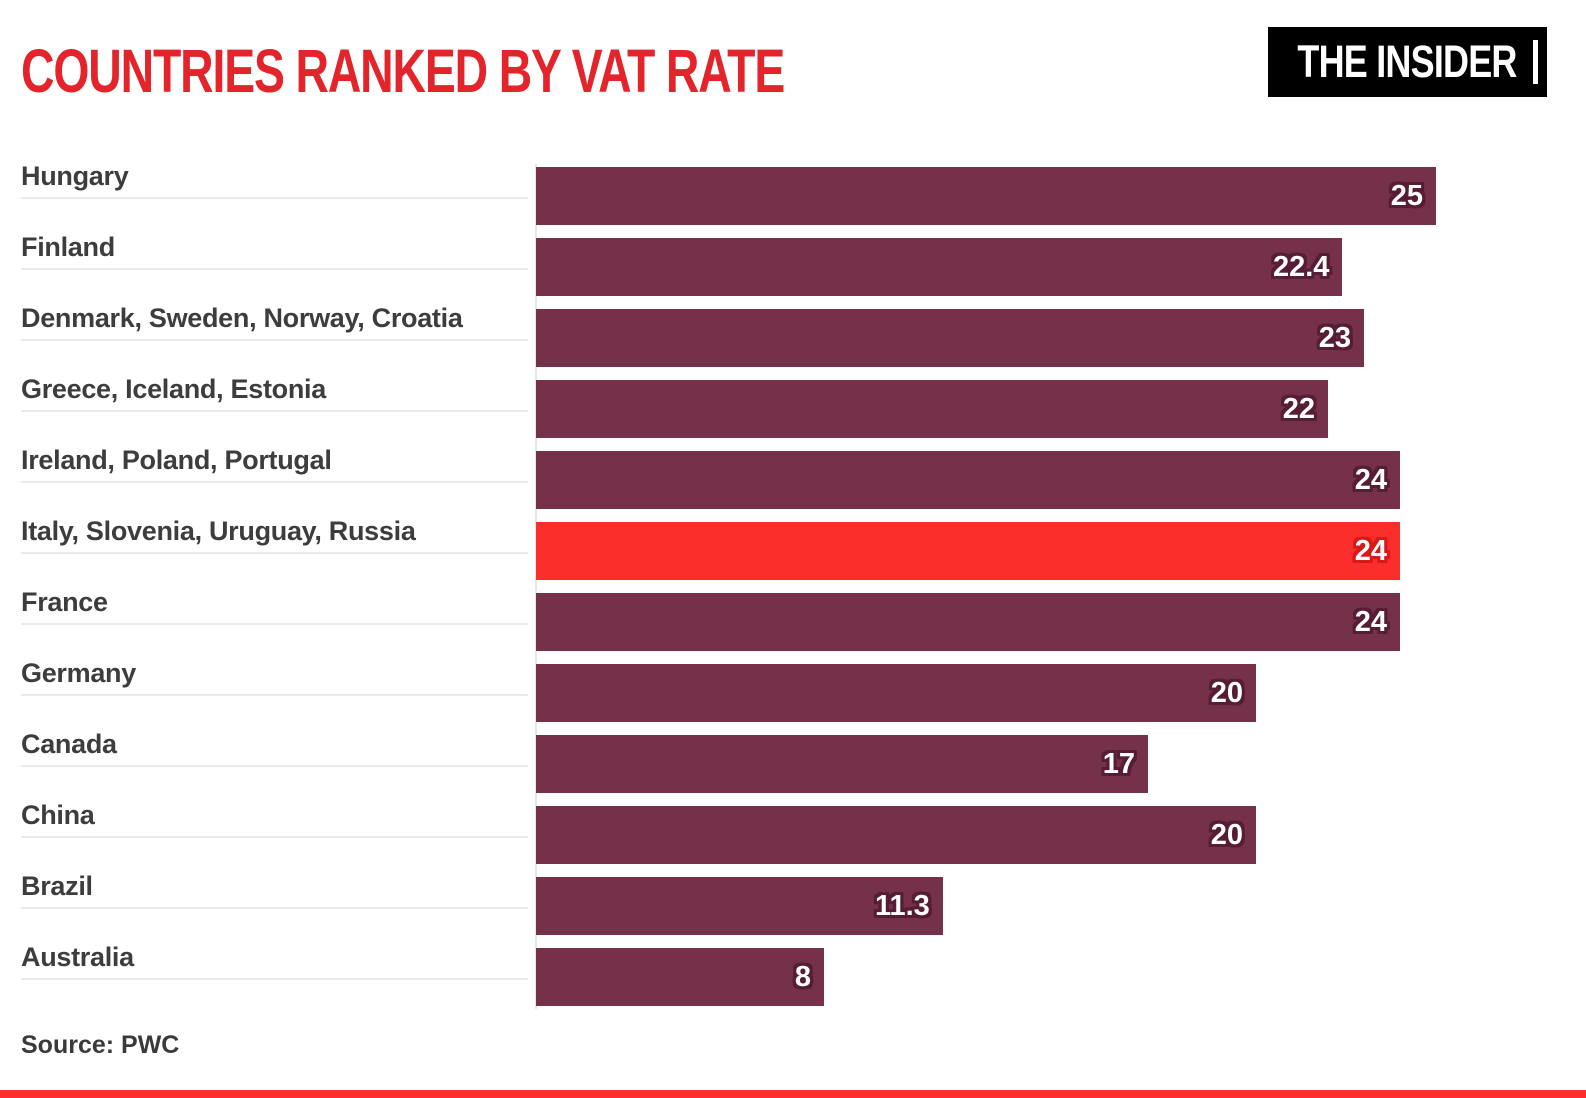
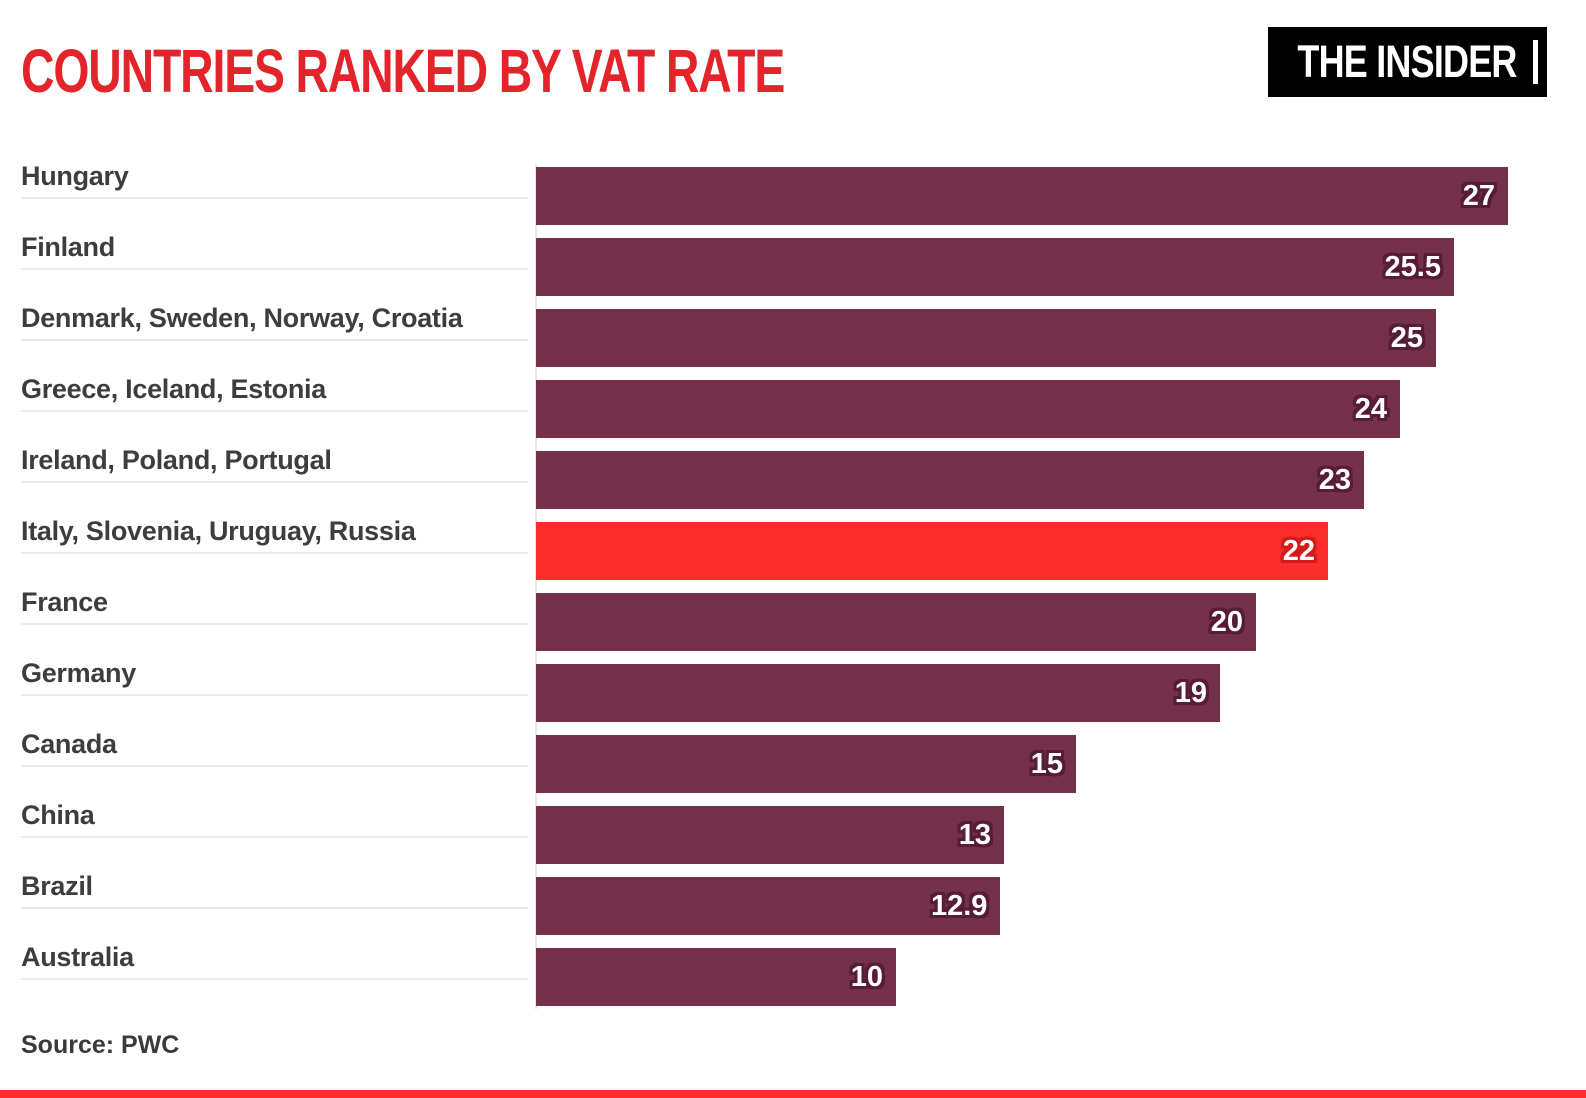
Hungary: 25 -> 27
Finland: 22.4 -> 25.5
Denmark, Sweden, Norway, Croatia: 23 -> 25
Greece, Iceland, Estonia: 22 -> 24
Ireland, Poland, Portugal: 24 -> 23
Italy, Slovenia, Uruguay, Russia: 24 -> 22
France: 24 -> 20
Germany: 20 -> 19
Canada: 17 -> 15
China: 20 -> 13
Brazil: 11.3 -> 12.9
Australia: 8 -> 10
